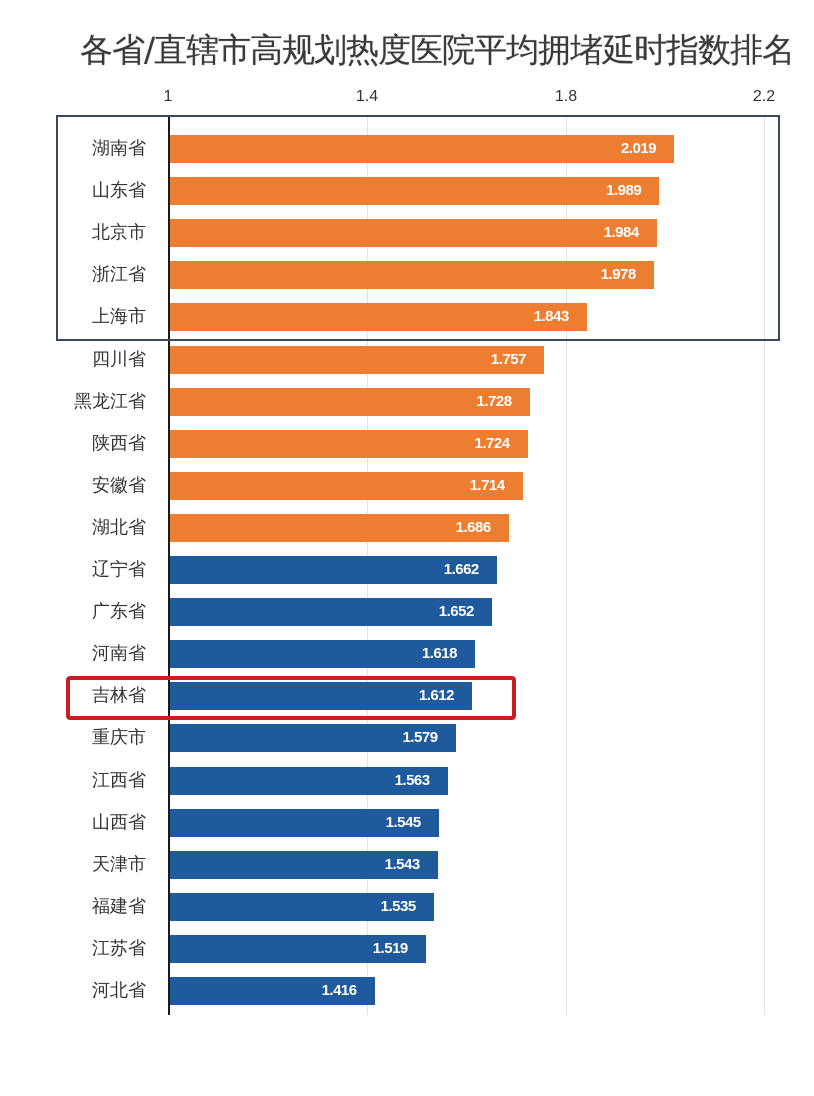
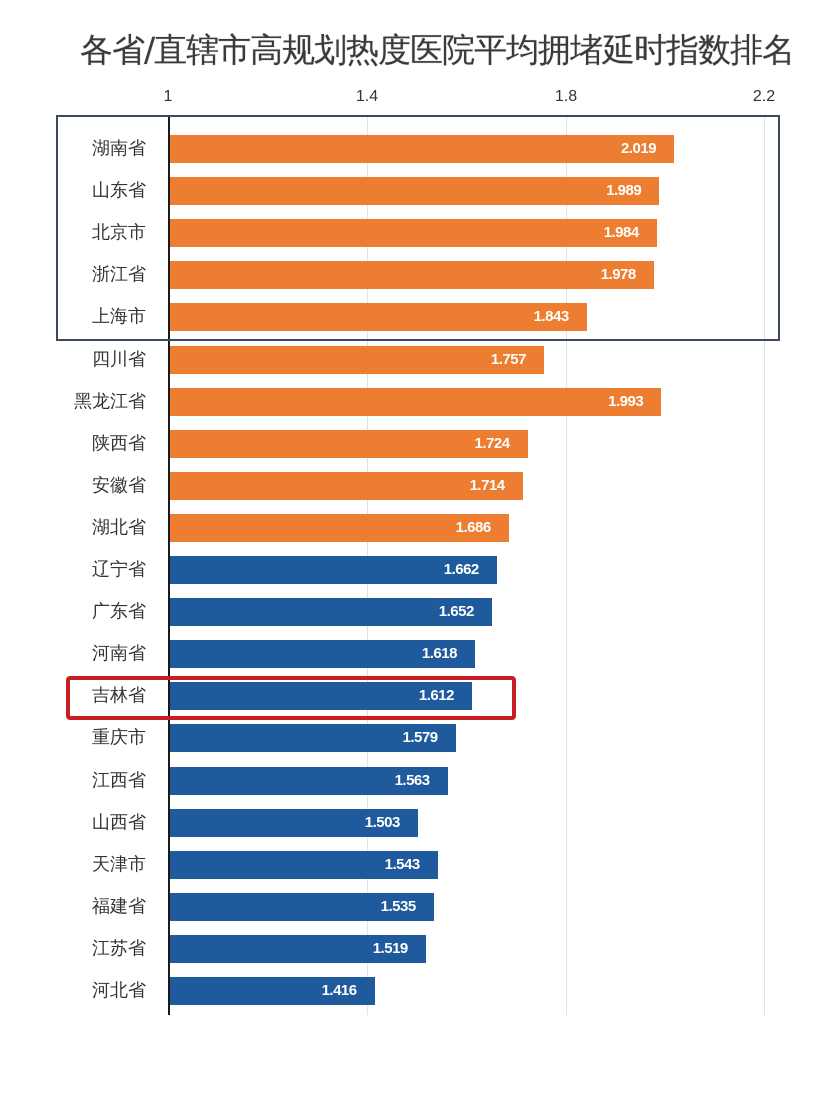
黑龙江省: 1.728 -> 1.993
山西省: 1.545 -> 1.503
